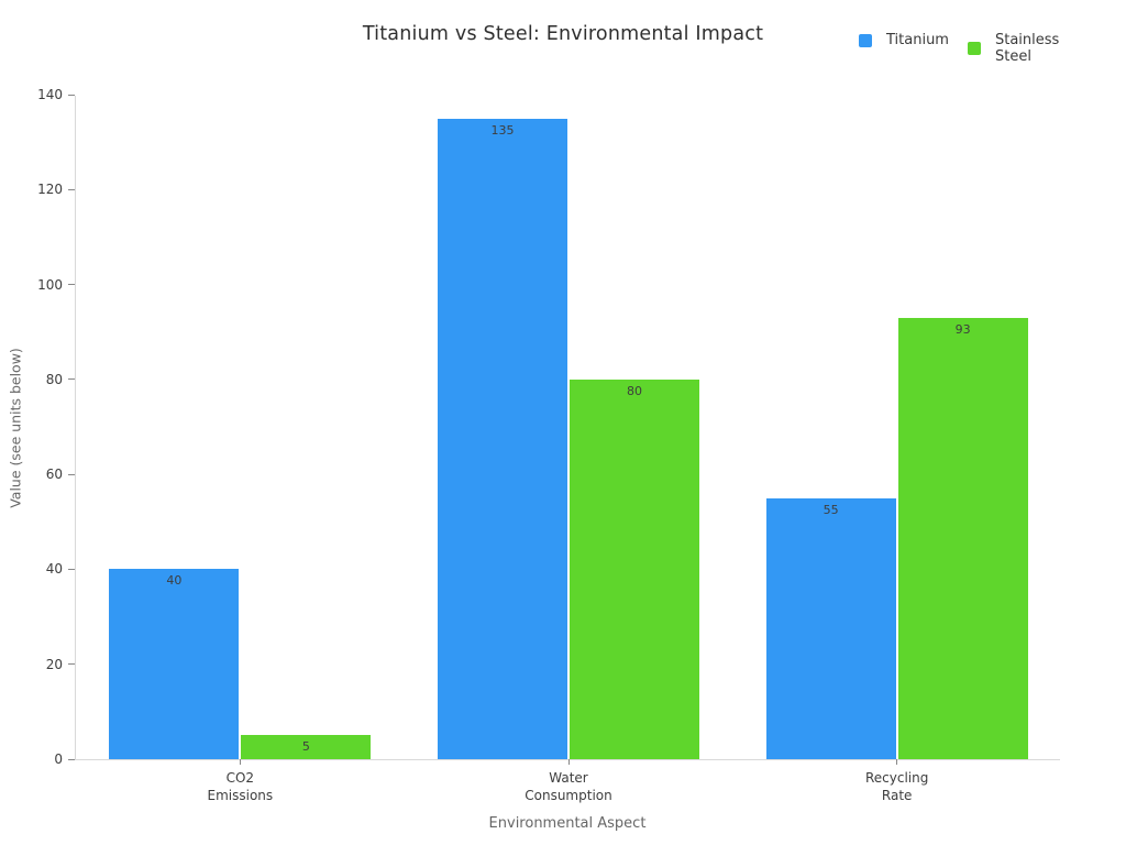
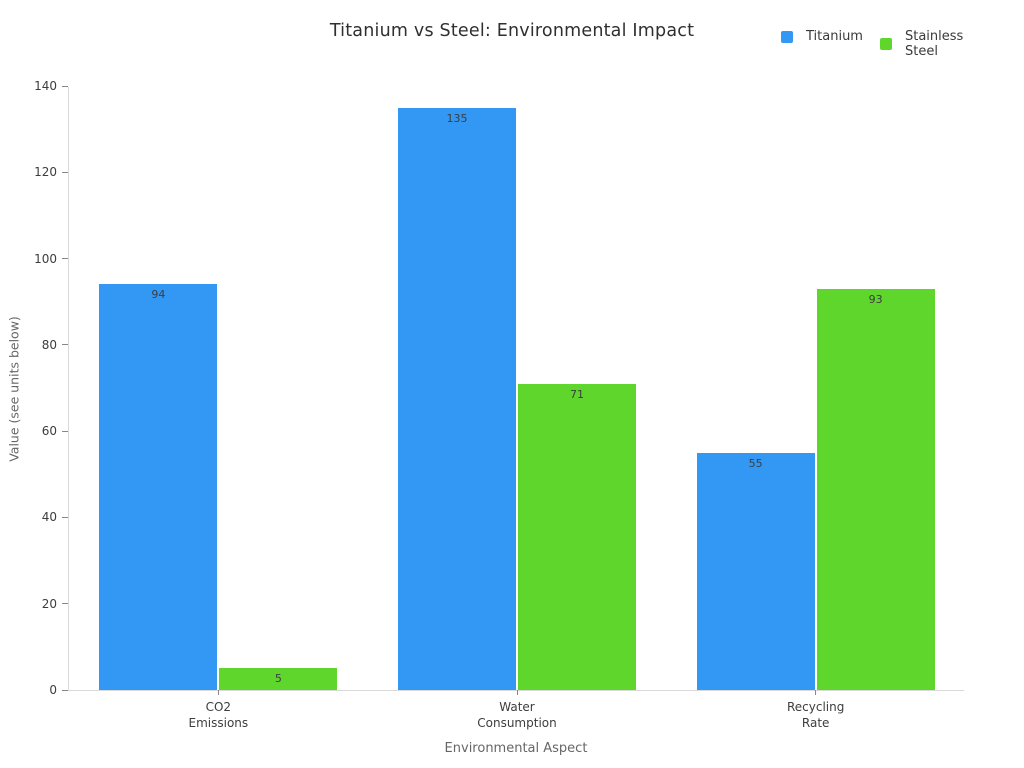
Titanium/CO2 Emissions: 40 -> 94
Stainless Steel/Water Consumption: 80 -> 71
